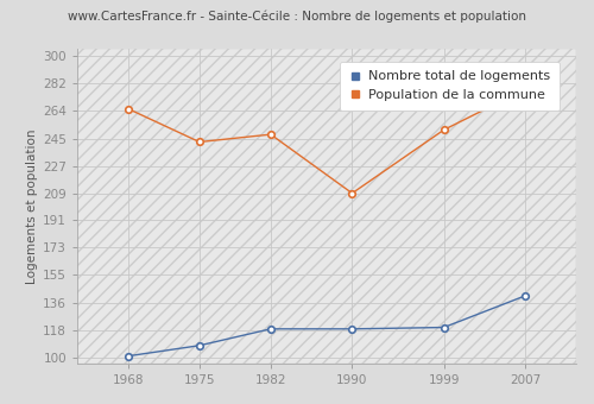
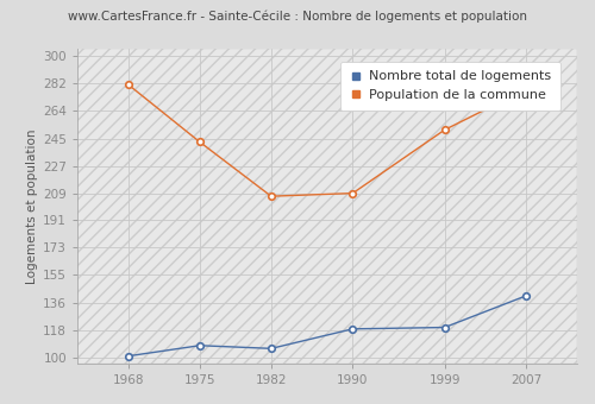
Population de la commune/1968: 265 -> 281
Nombre total de logements/1982: 119 -> 106
Population de la commune/1982: 248 -> 207
